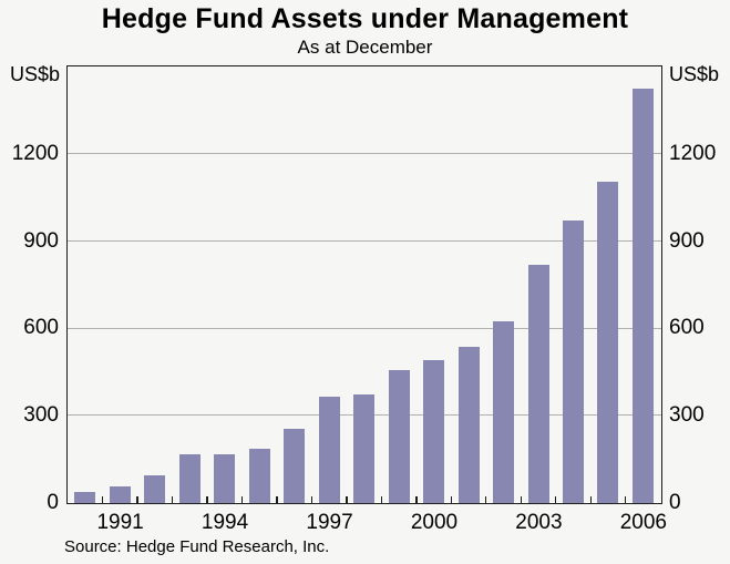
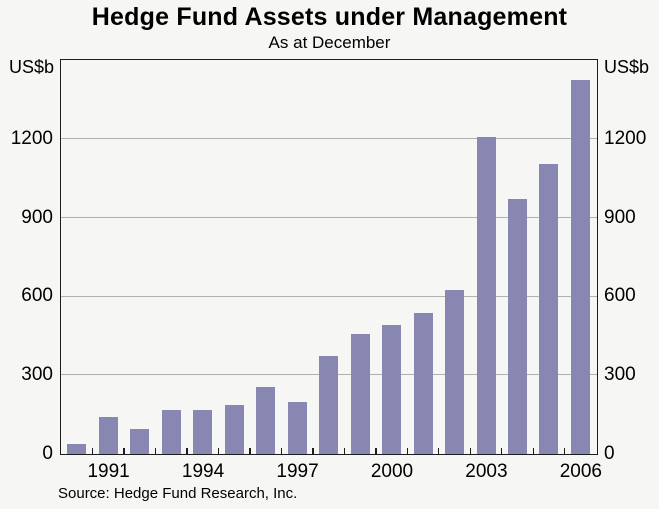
1991: 60 -> 140
1997: 370 -> 200
2003: 820 -> 1210
